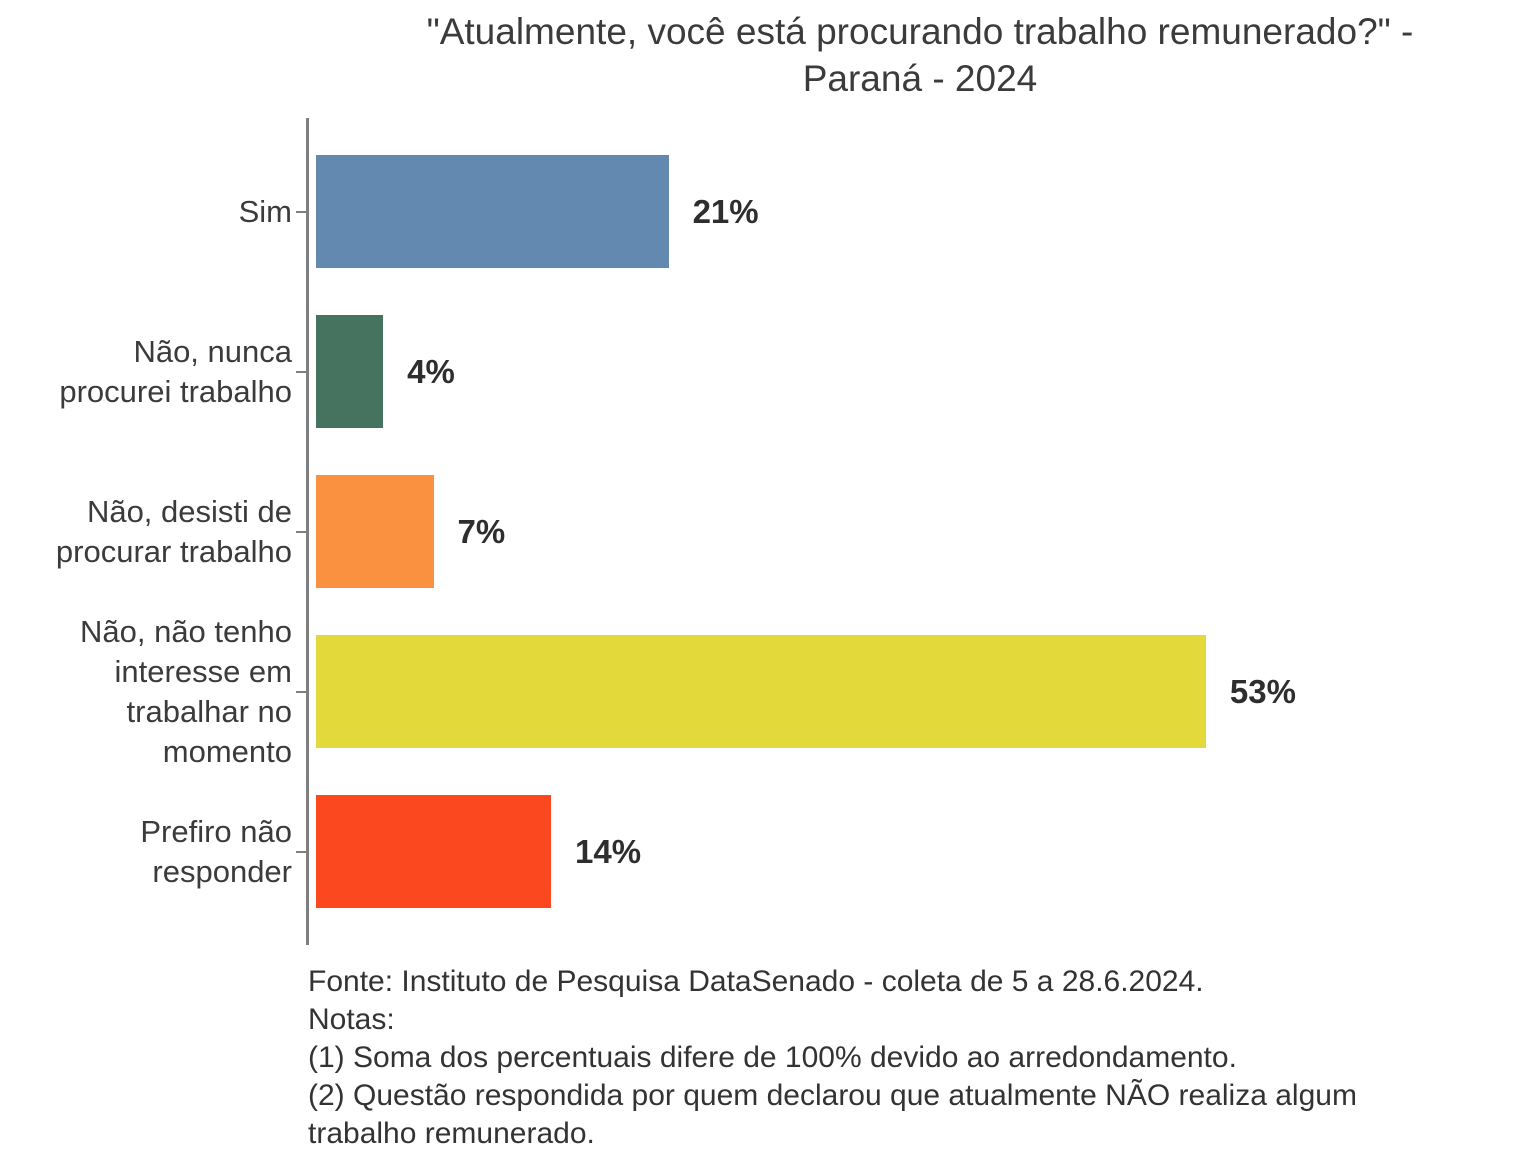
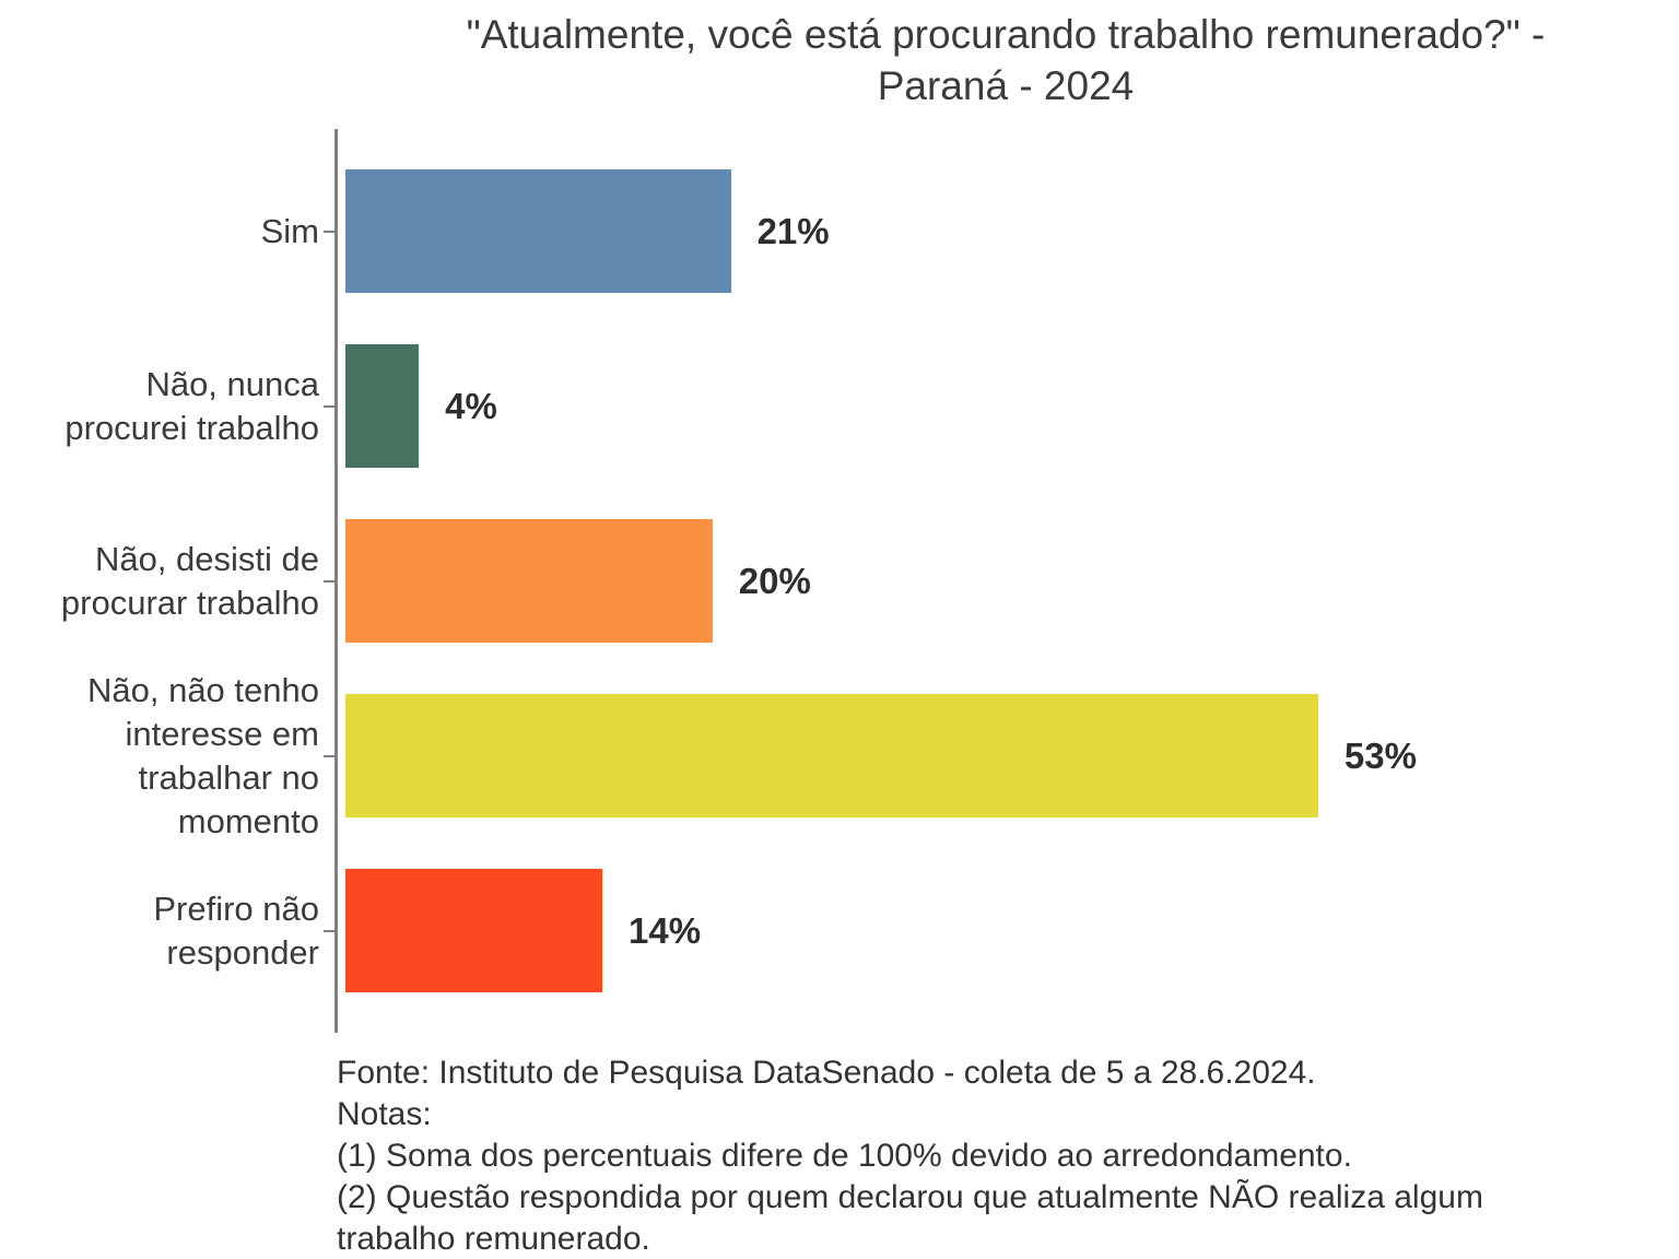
Não, desisti de procurar trabalho: 7% -> 20%
